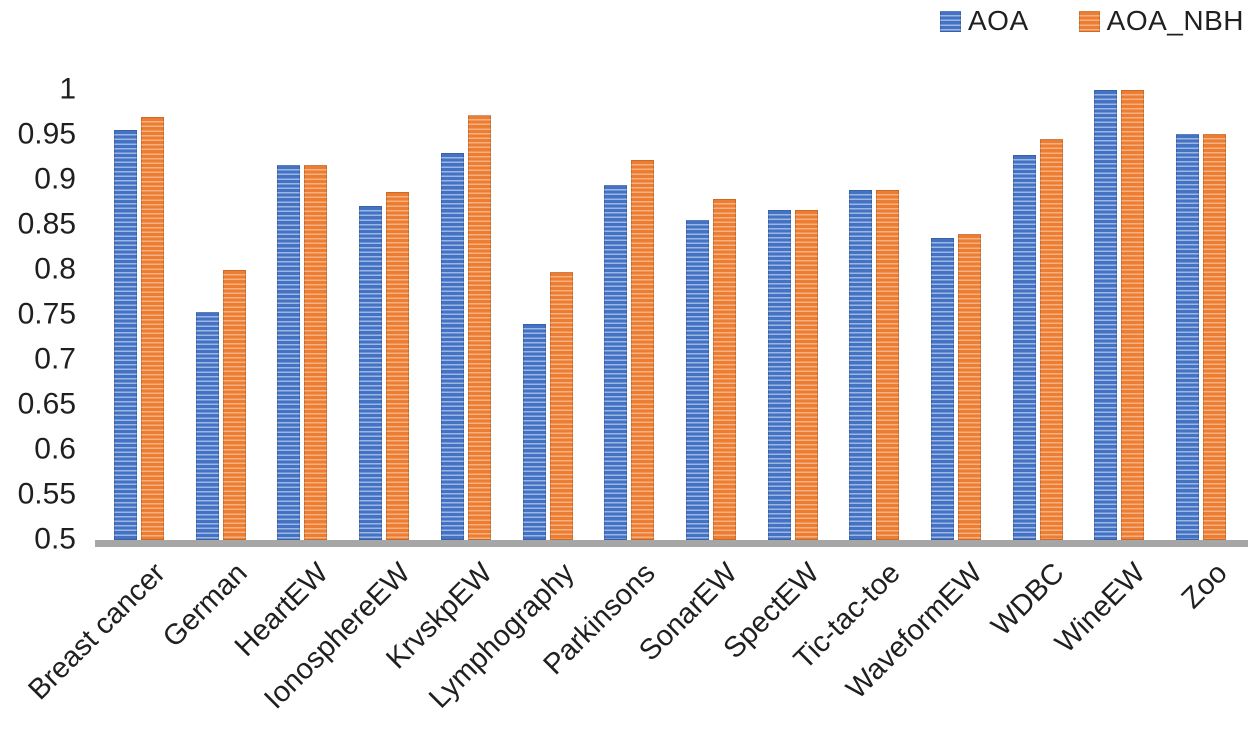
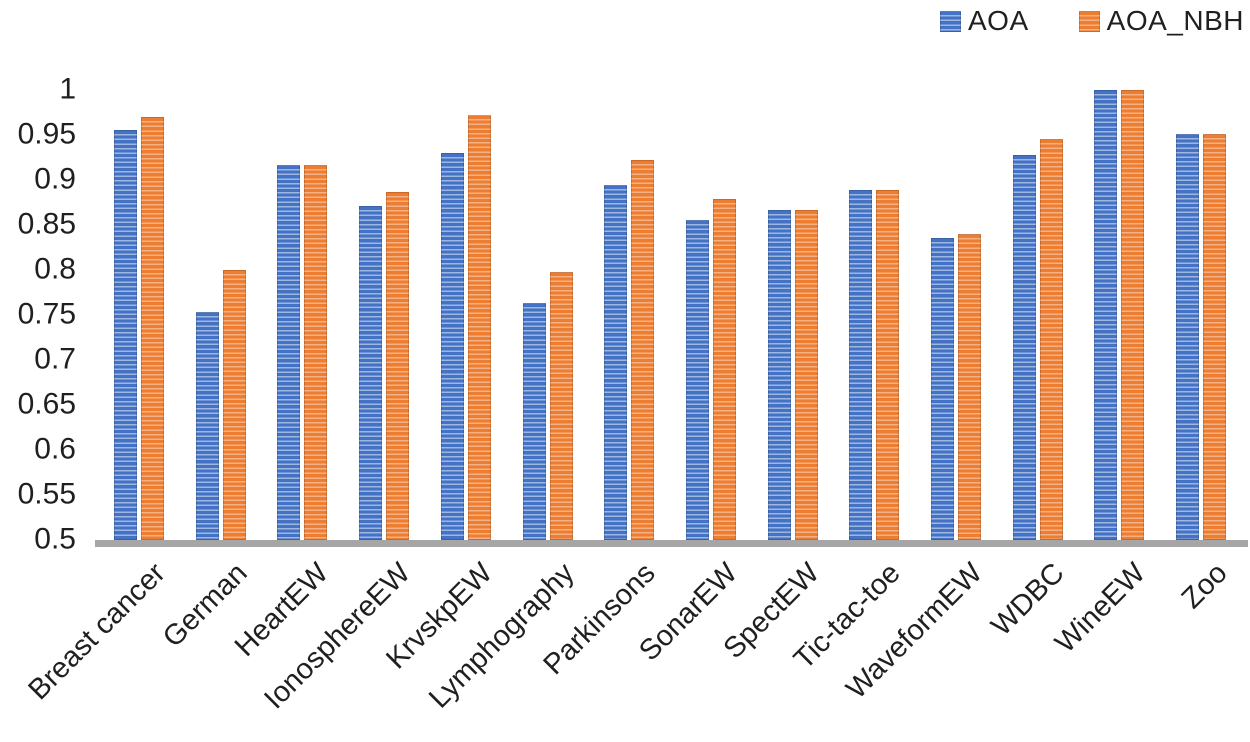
AOA/Lymphography: 0.74 -> 0.76
